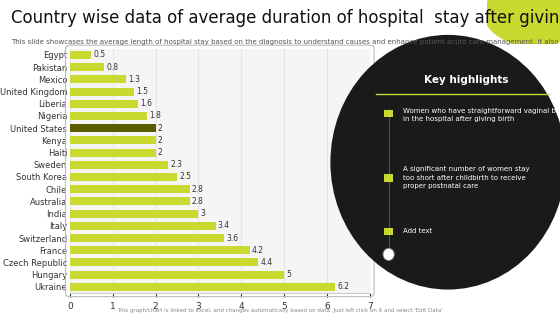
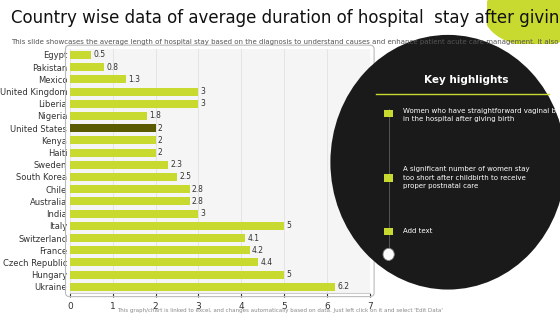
United Kingdom: 1.5 -> 3
Liberia: 1.6 -> 3
Italy: 3.4 -> 5
Switzerland: 3.6 -> 4.1
